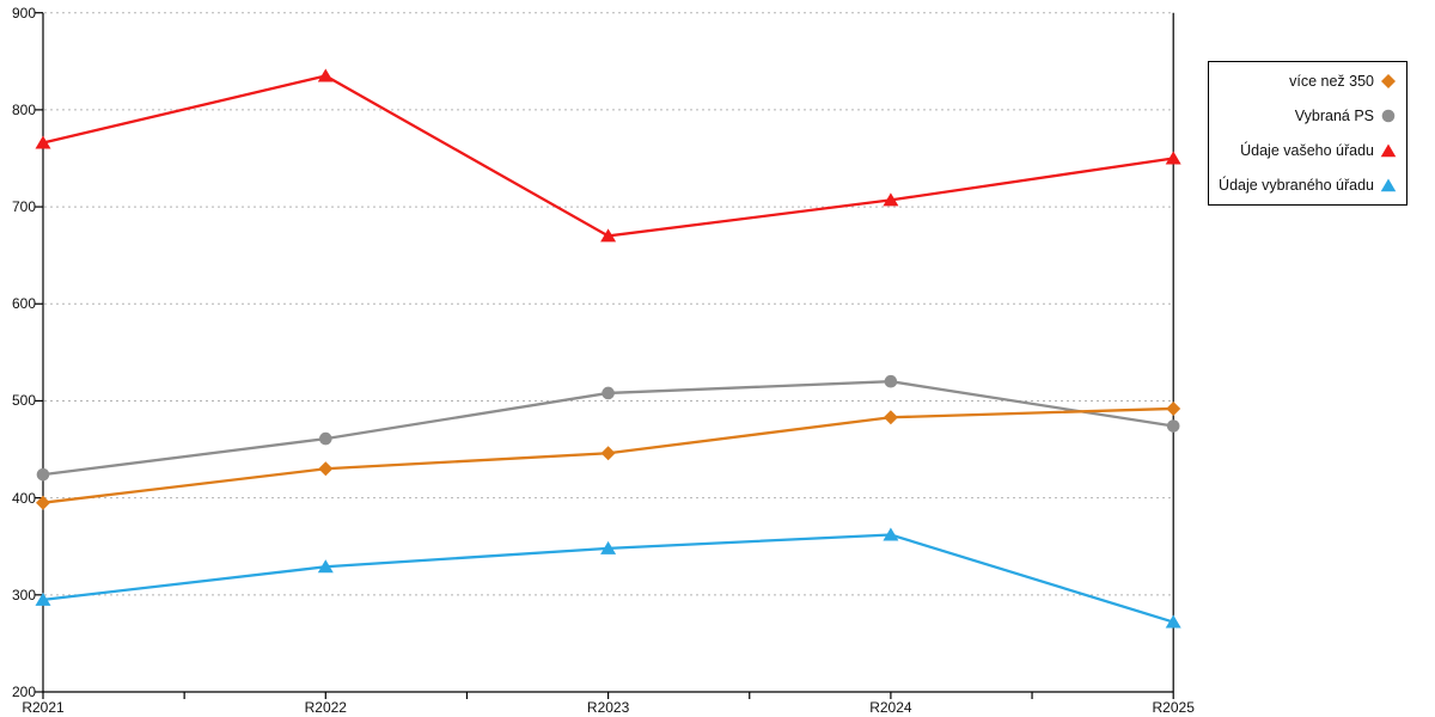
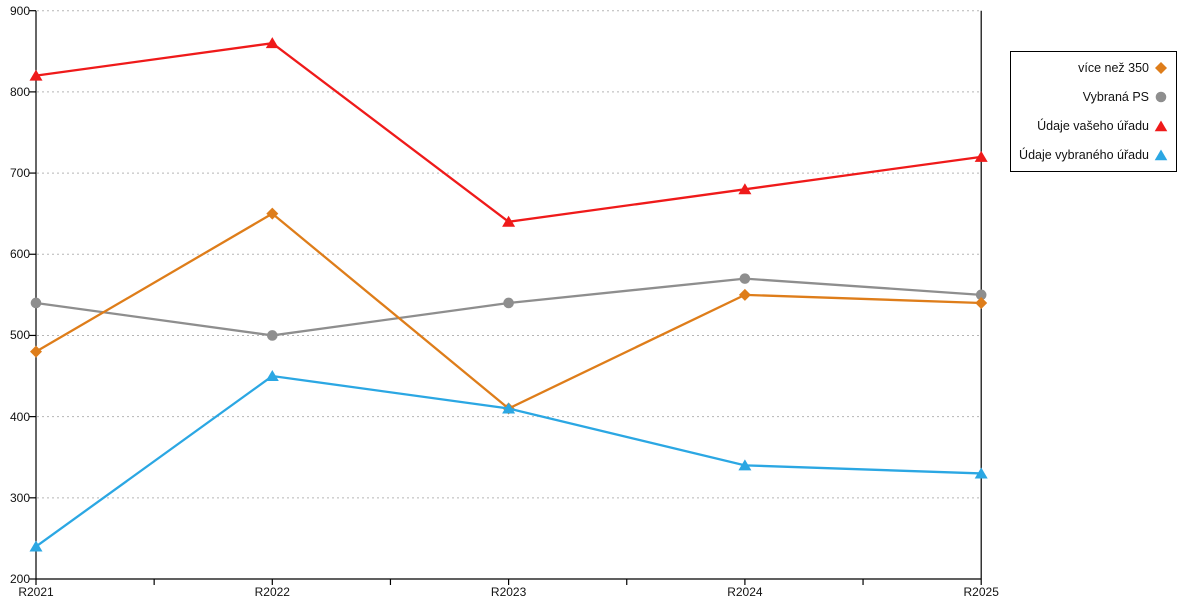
více než 350/R2021: 400 -> 480
Vybraná PS/R2021: 420 -> 540
Údaje vašeho úřadu/R2021: 770 -> 820
Údaje vybraného úřadu/R2021: 300 -> 240
více než 350/R2022: 430 -> 650
Vybraná PS/R2022: 460 -> 500
Údaje vašeho úřadu/R2022: 840 -> 860
Údaje vybraného úřadu/R2022: 330 -> 450
více než 350/R2023: 450 -> 410
Vybraná PS/R2023: 510 -> 540
Údaje vašeho úřadu/R2023: 670 -> 640
Údaje vybraného úřadu/R2023: 350 -> 410
více než 350/R2024: 480 -> 550
Vybraná PS/R2024: 520 -> 570
Údaje vašeho úřadu/R2024: 710 -> 680
Údaje vybraného úřadu/R2024: 360 -> 340
více než 350/R2025: 490 -> 540
Vybraná PS/R2025: 470 -> 550
Údaje vašeho úřadu/R2025: 750 -> 720
Údaje vybraného úřadu/R2025: 270 -> 330
